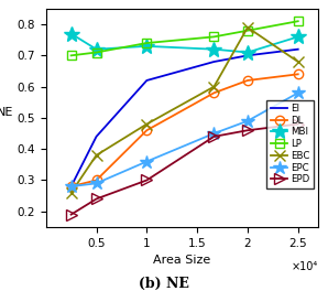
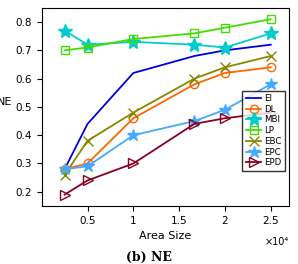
EPC/1: 0.36 -> 0.40
EBC/2: 0.79 -> 0.64
